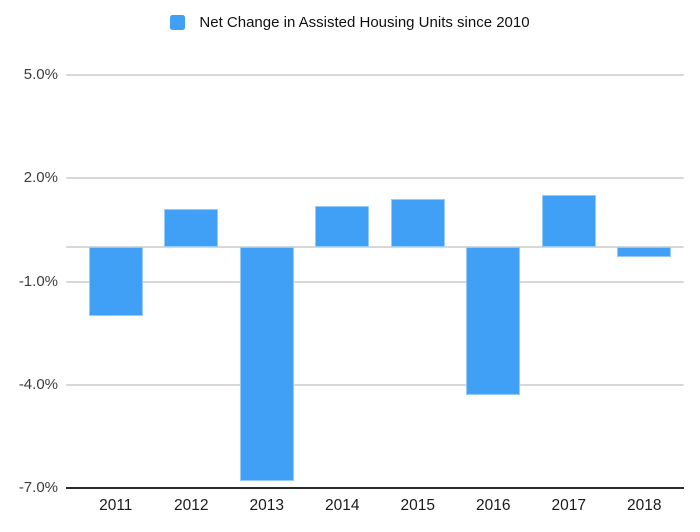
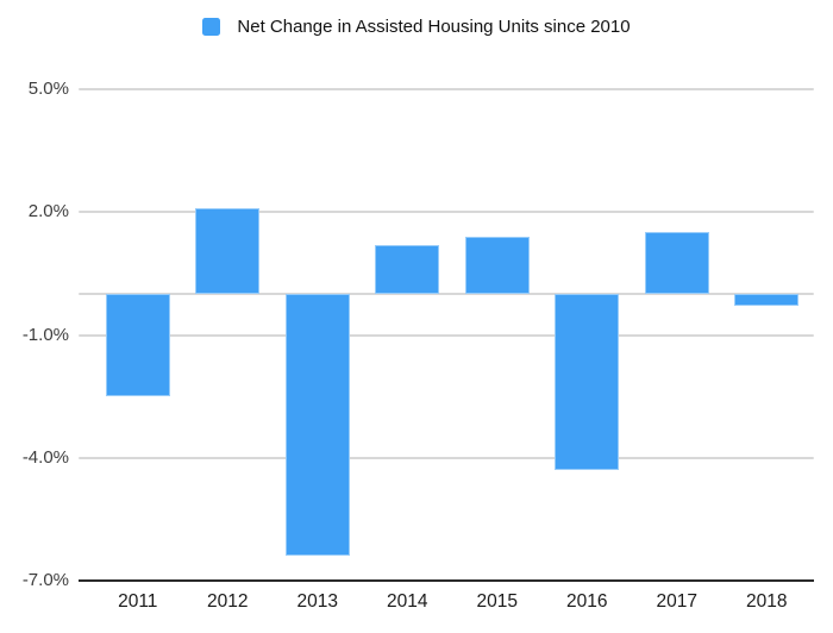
2011: -2.0% -> -2.5%
2012: 1.1% -> 2.1%
2013: -6.8% -> -6.4%
